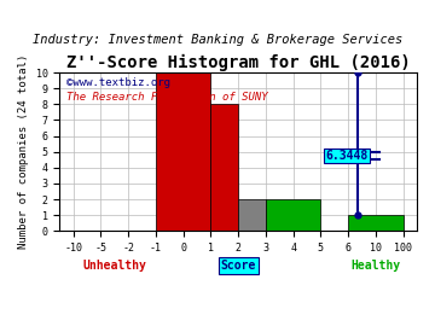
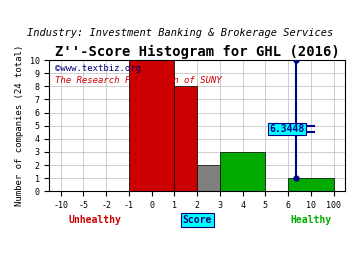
4: 2 -> 3
